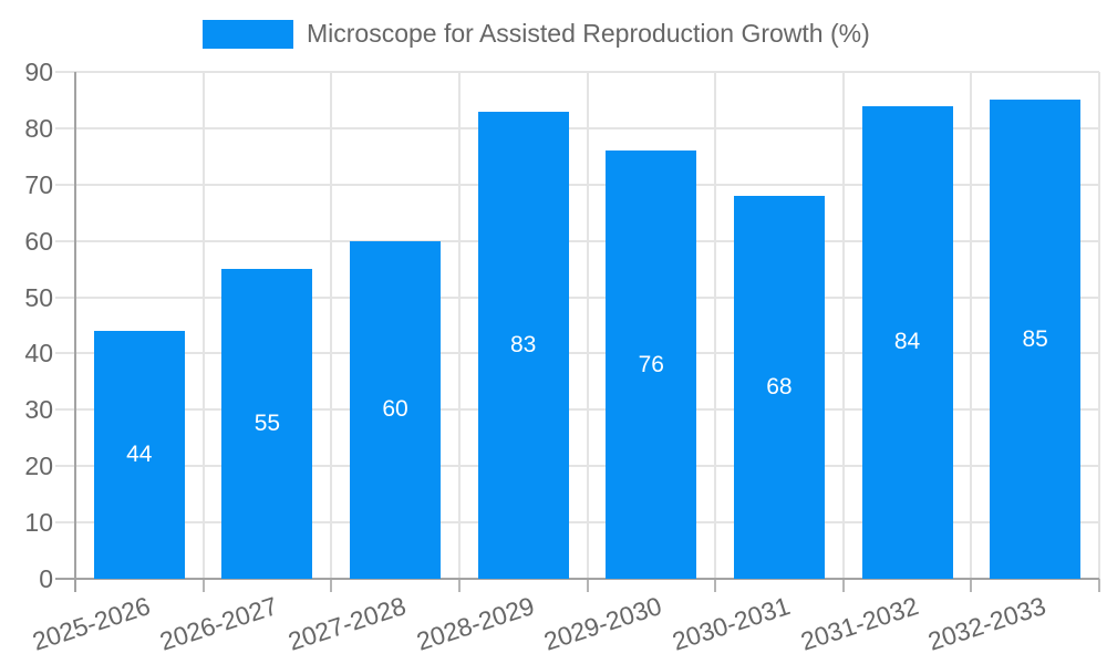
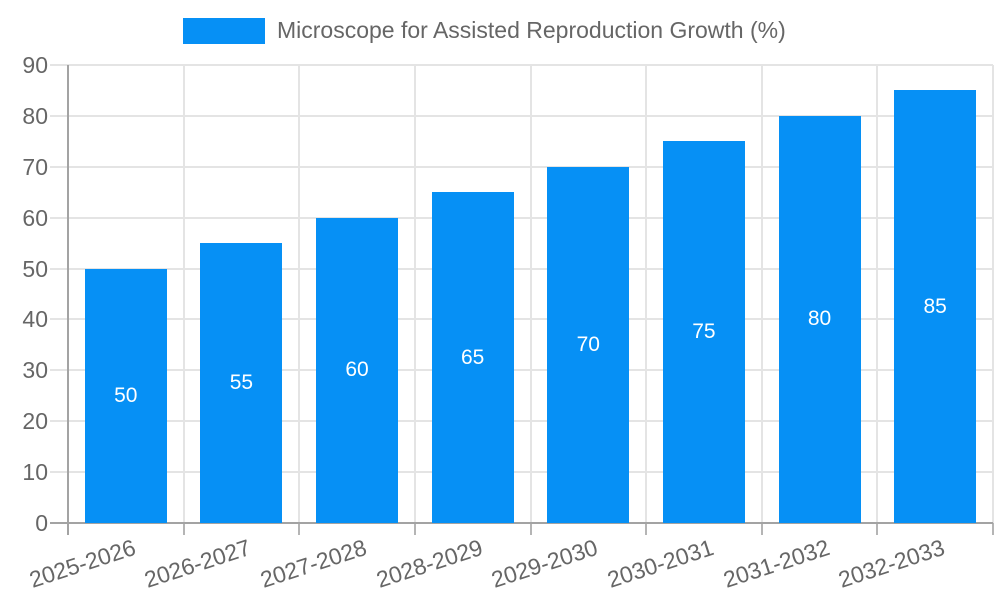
2025-2026: 44 -> 50
2028-2029: 83 -> 65
2029-2030: 76 -> 70
2030-2031: 68 -> 75
2031-2032: 84 -> 80
